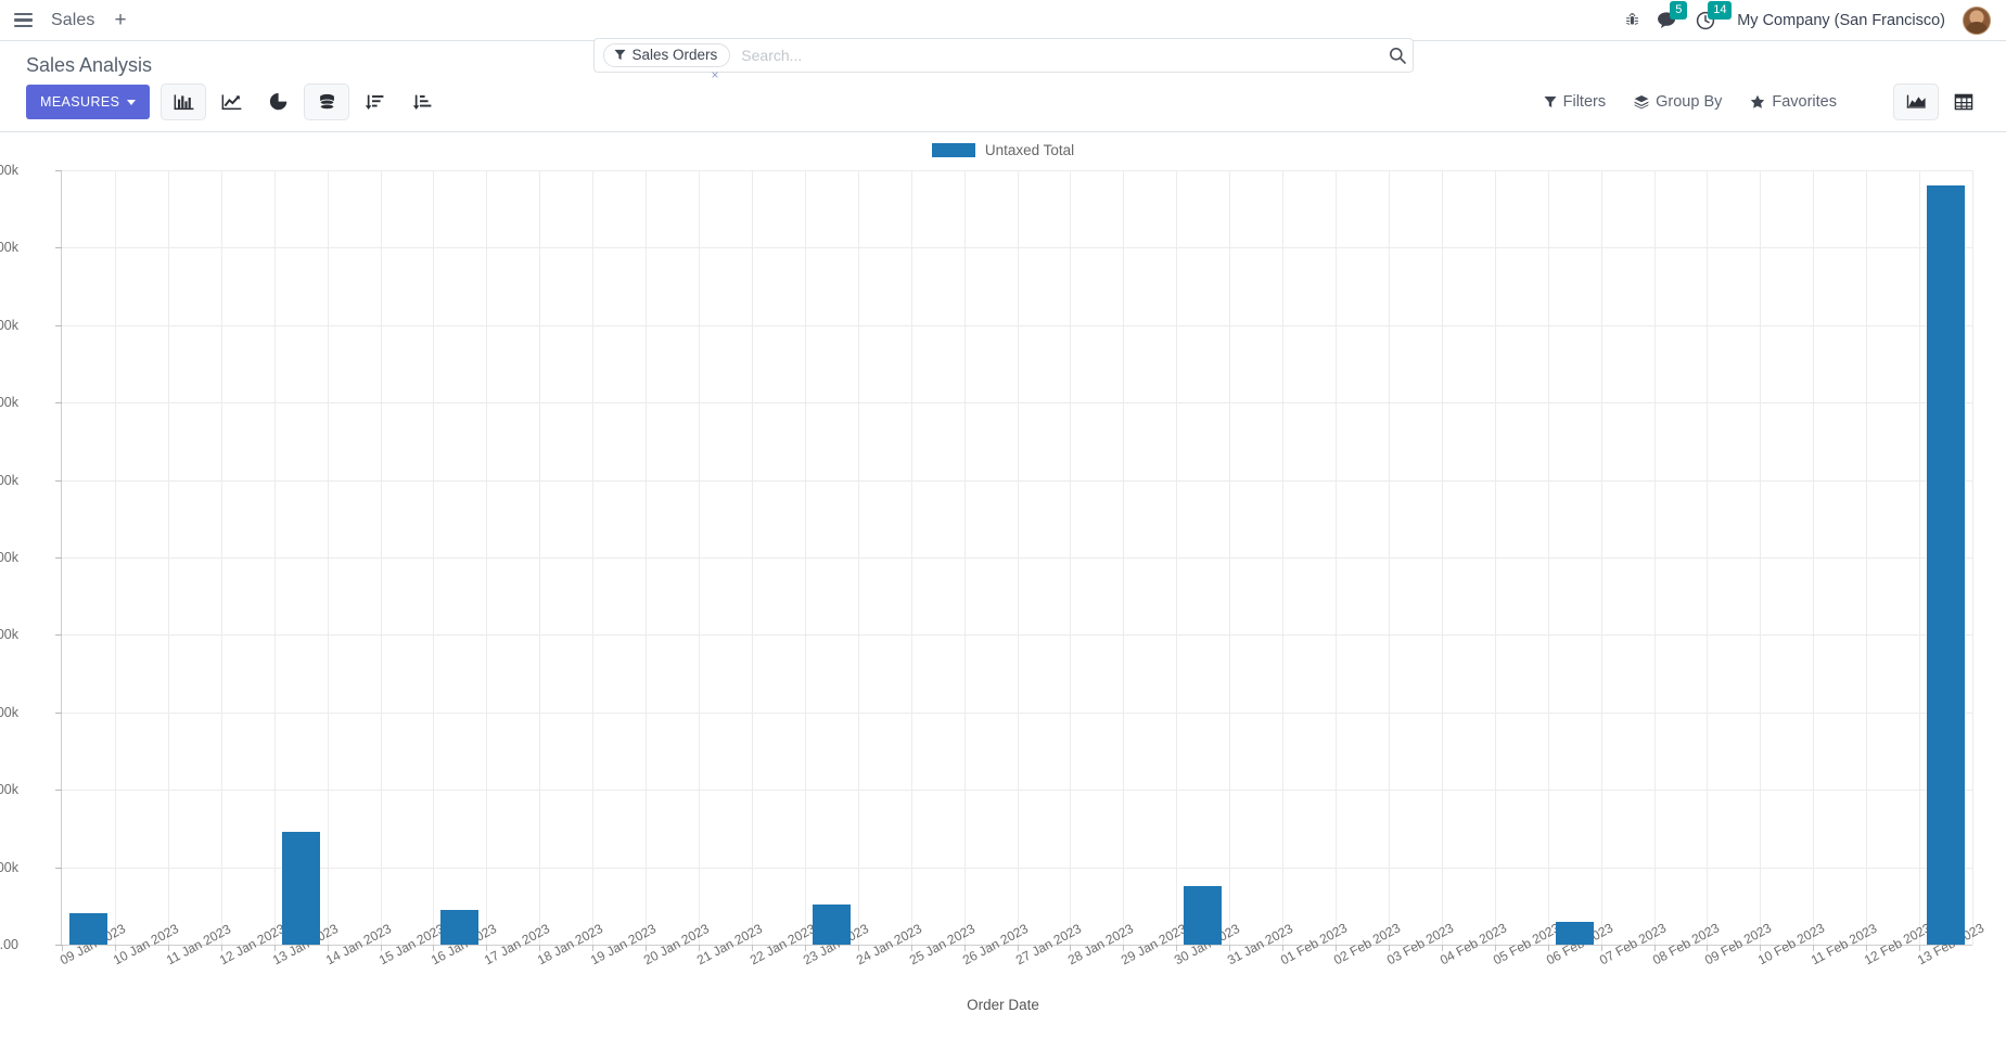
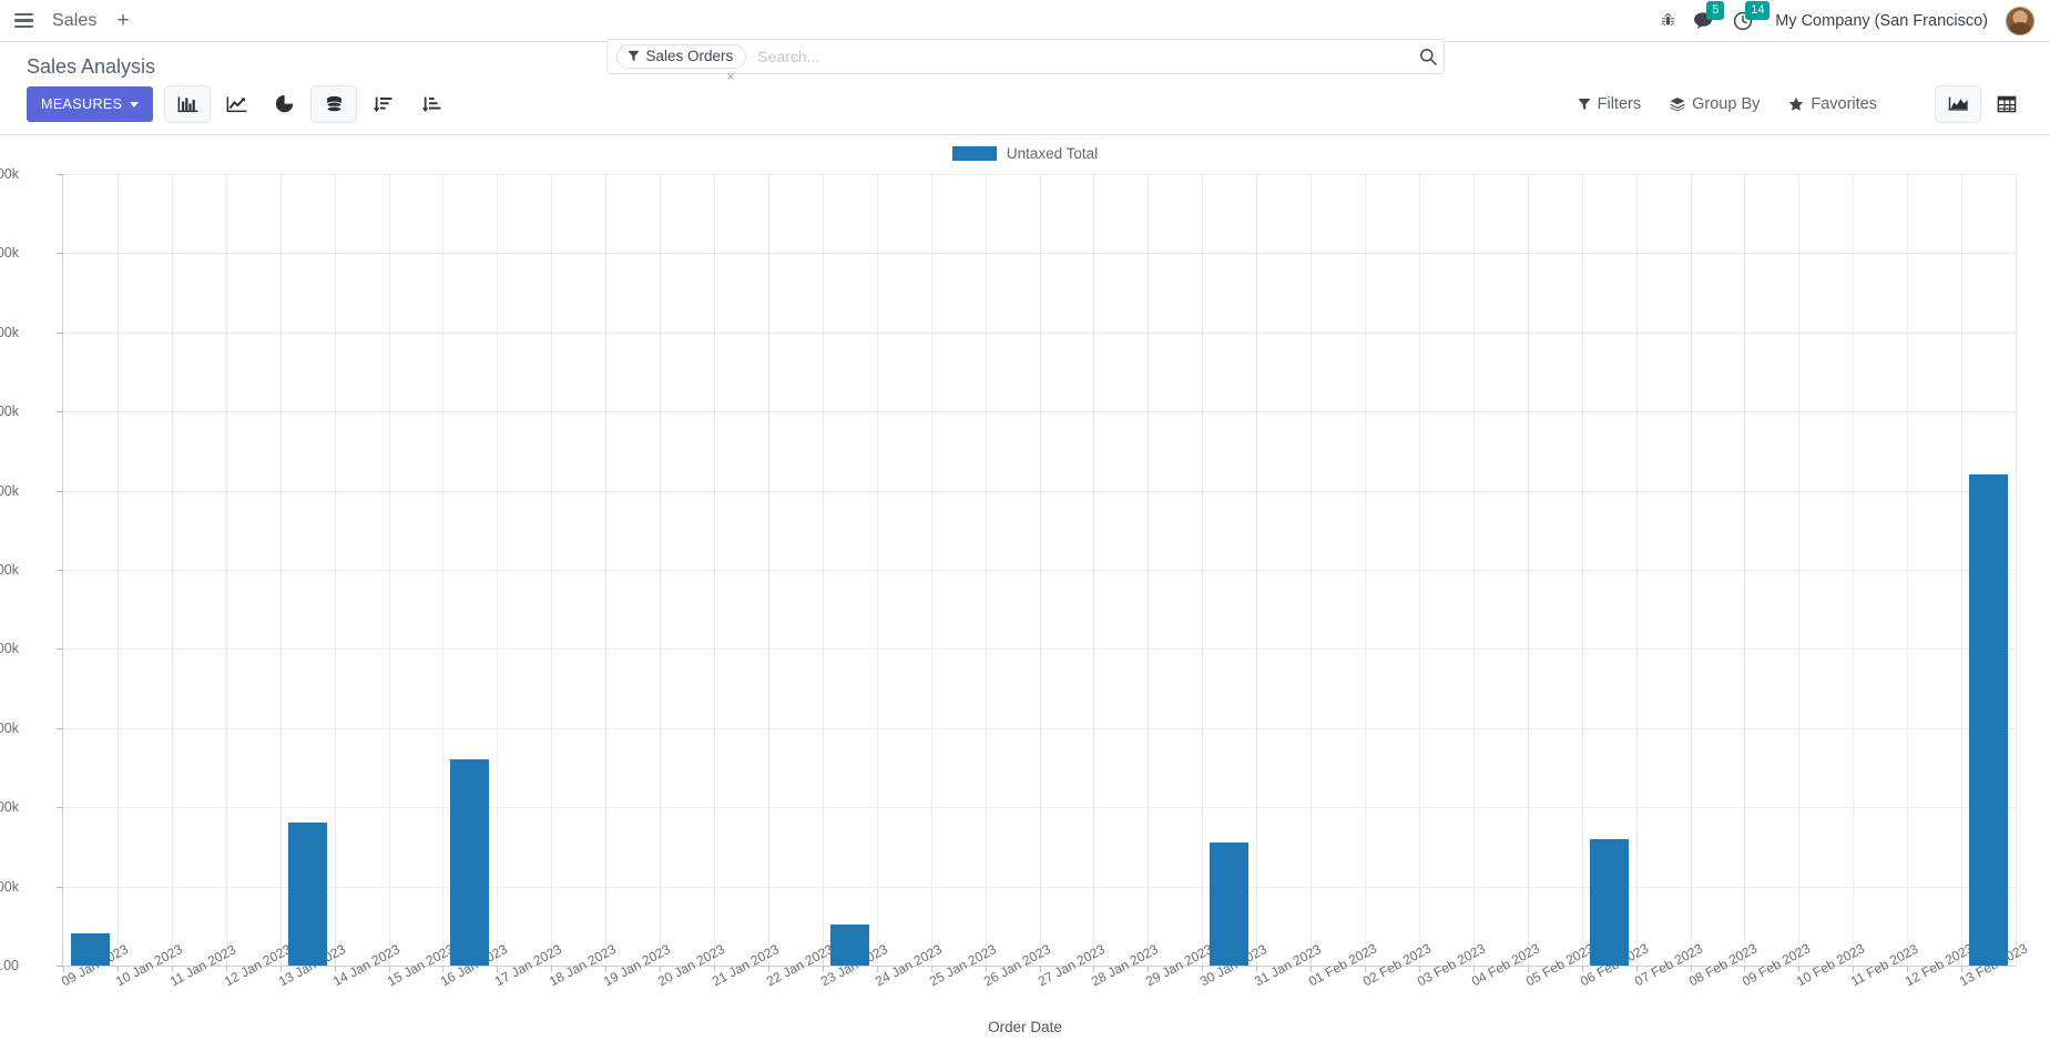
13 Jan 2023: 2.9k -> 3.6k
16 Jan 2023: 0.9k -> 5.2k
30 Jan 2023: 1.5k -> 3.1k
06 Feb 2023: 0.6k -> 3.2k
13 Feb 2023: 19.6k -> 12.4k
